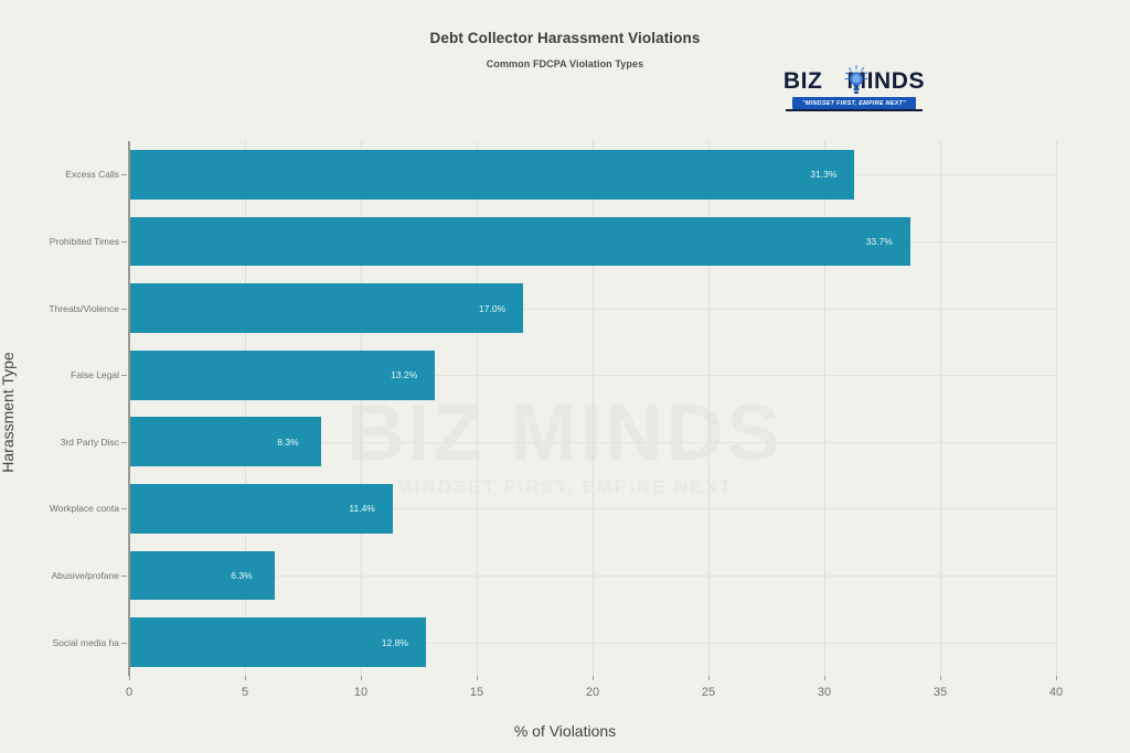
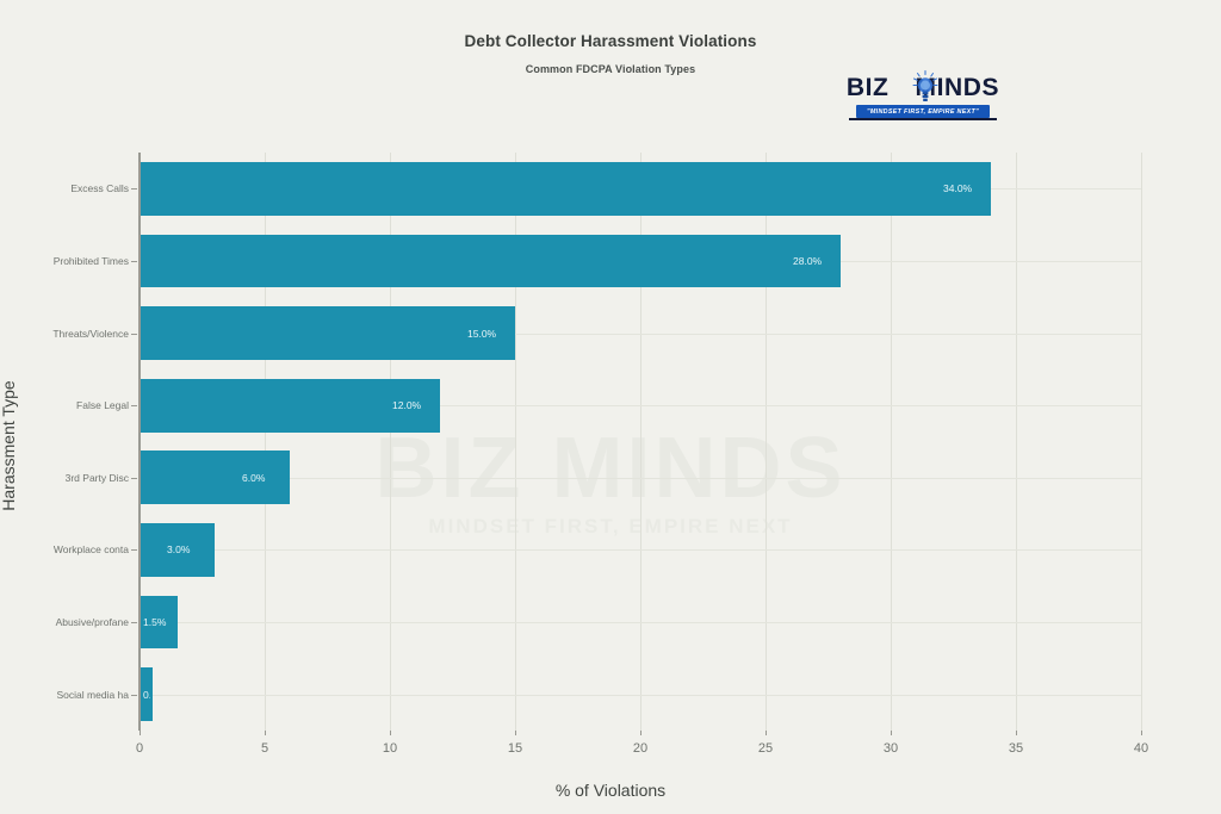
Excess Calls: 31.3% -> 34.0%
Prohibited Times: 33.7% -> 28.0%
Threats/Violence: 17.0% -> 15.0%
False Legal: 13.2% -> 12.0%
3rd Party Disc: 8.3% -> 6.0%
Workplace conta: 11.4% -> 3.0%
Abusive/profane: 6.3% -> 1.5%
Social media ha: 12.8% -> 0.5%
